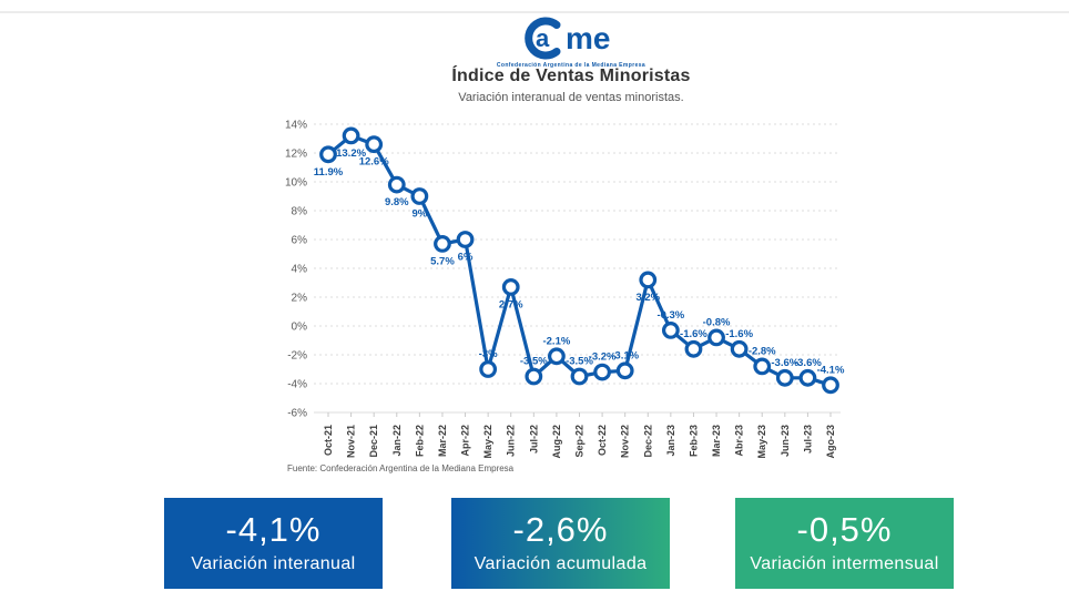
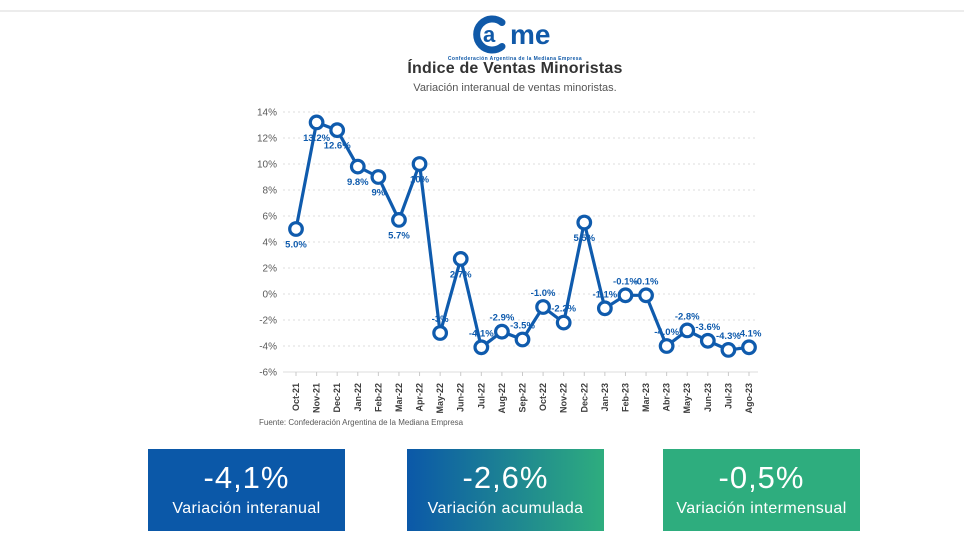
Oct-21: 11.9% -> 5.0%
Apr-22: 6% -> 10%
Jul-22: -3.5% -> -4.1%
Aug-22: -2.1% -> -2.9%
Oct-22: -3.2% -> -1.0%
Nov-22: -3.1% -> -2.2%
Dec-22: 3.2% -> 5.5%
Jan-23: -0.3% -> -1.1%
Feb-23: -1.6% -> -0.1%
Mar-23: -0.8% -> -0.1%
Abr-23: -1.6% -> -4.0%
Jul-23: -3.6% -> -4.3%
